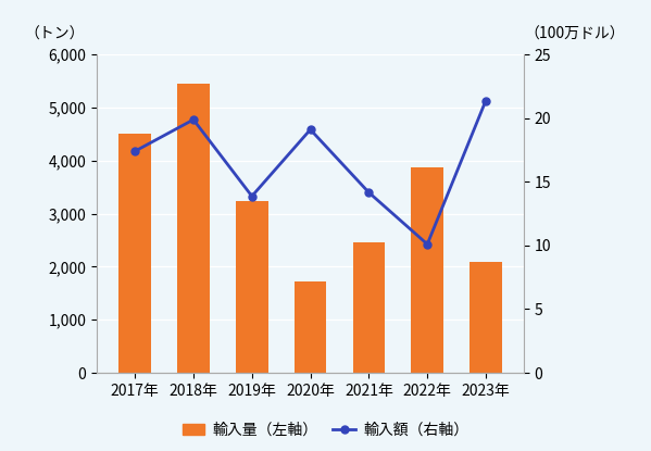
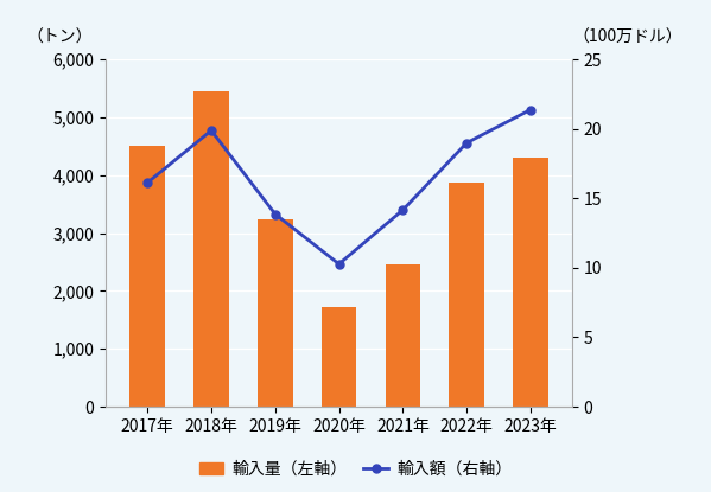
輸入額（右軸）/2017年: 17.4 -> 16.1
輸入額（右軸）/2020年: 19.1 -> 10.3
輸入額（右軸）/2022年: 10.1 -> 19.0
輸入量（左軸）/2023年: 2,100 -> 4,300
